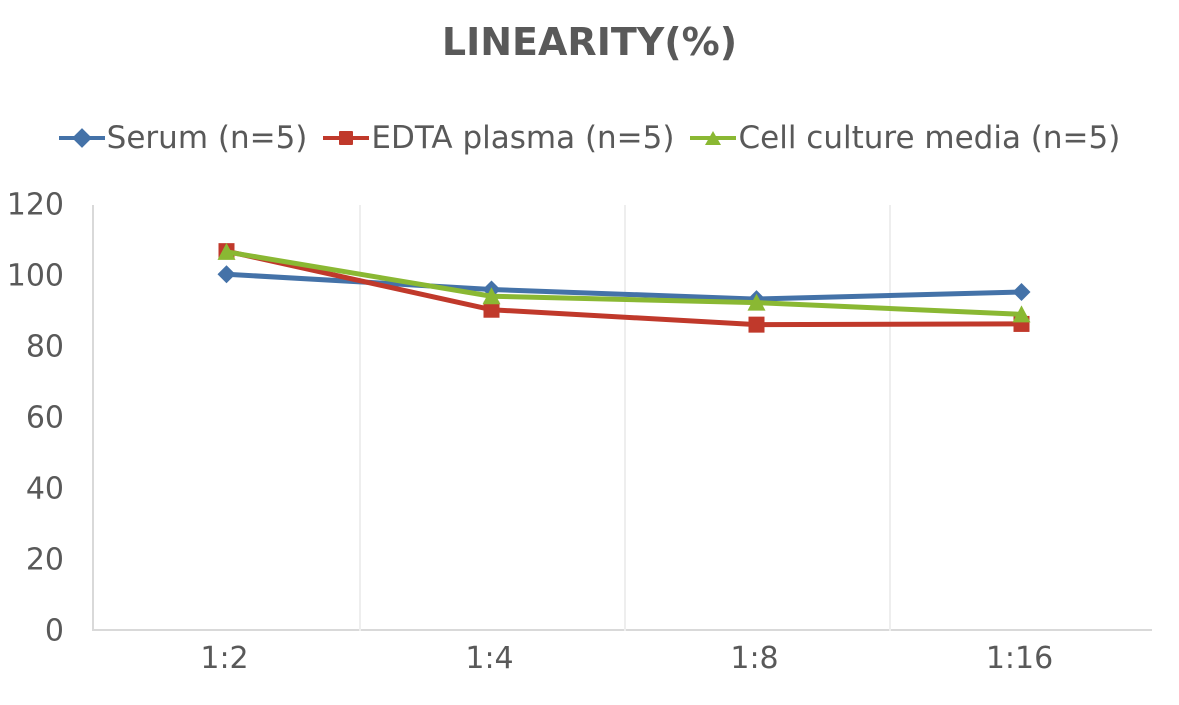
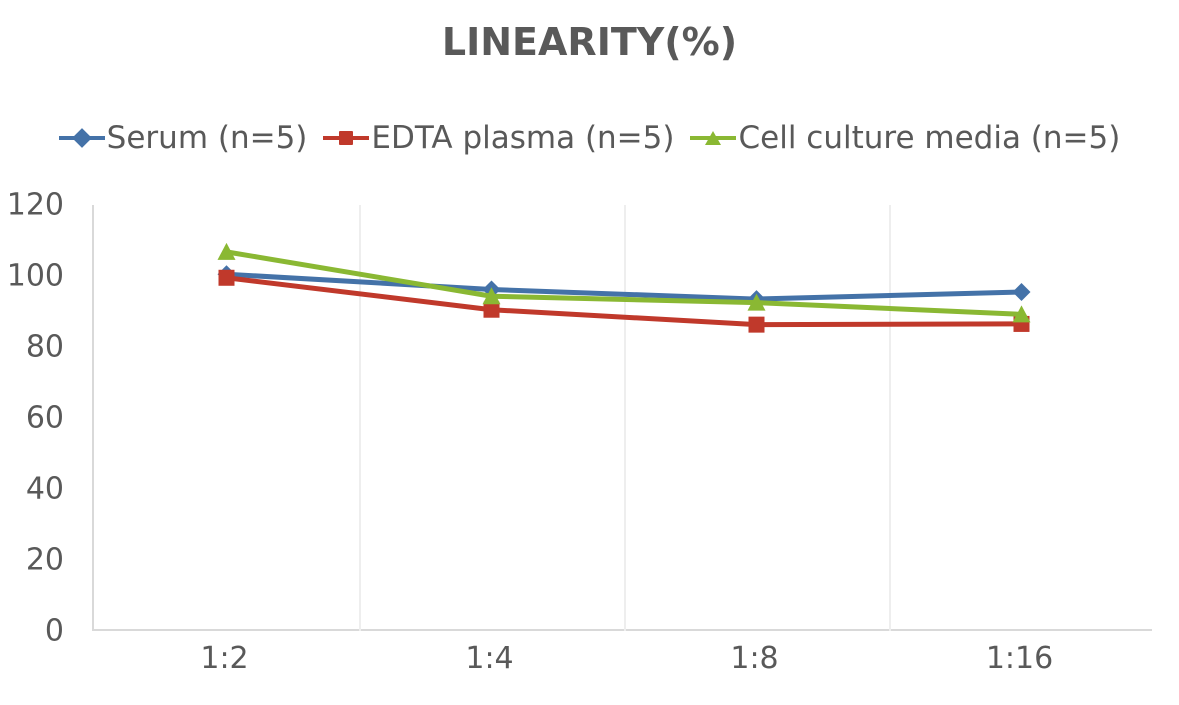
EDTA plasma (n=5)/1:2: 107 -> 100
